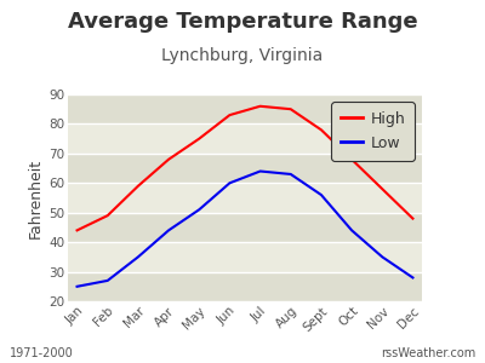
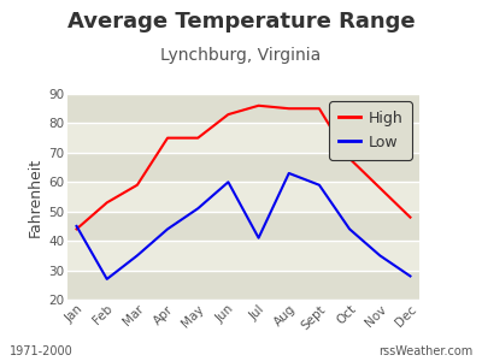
Low/Jan: 25 -> 45
High/Feb: 49 -> 53
High/Apr: 68 -> 75
Low/Jul: 64 -> 41
High/Sept: 78 -> 85
Low/Sept: 56 -> 59
